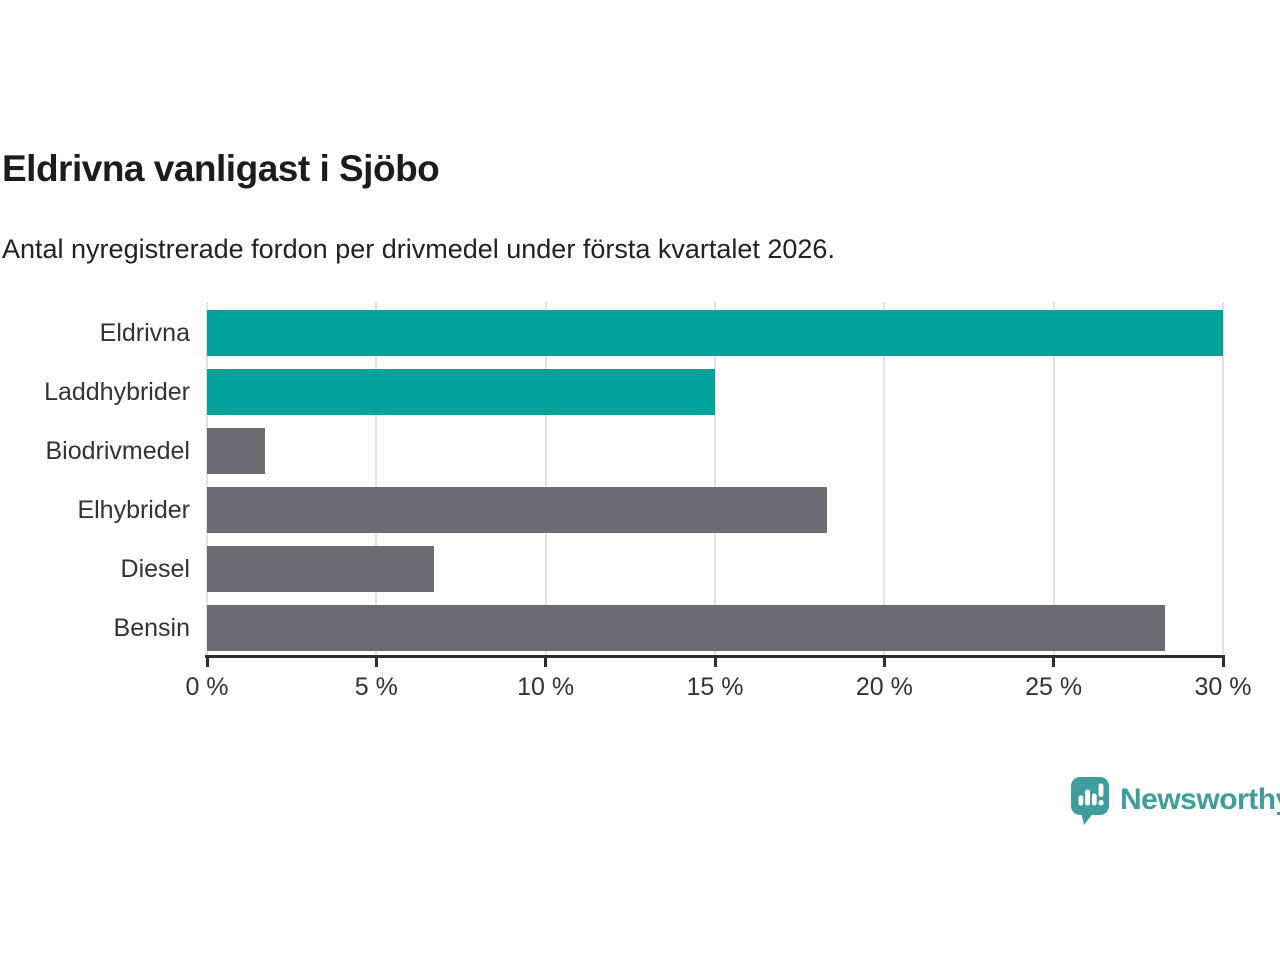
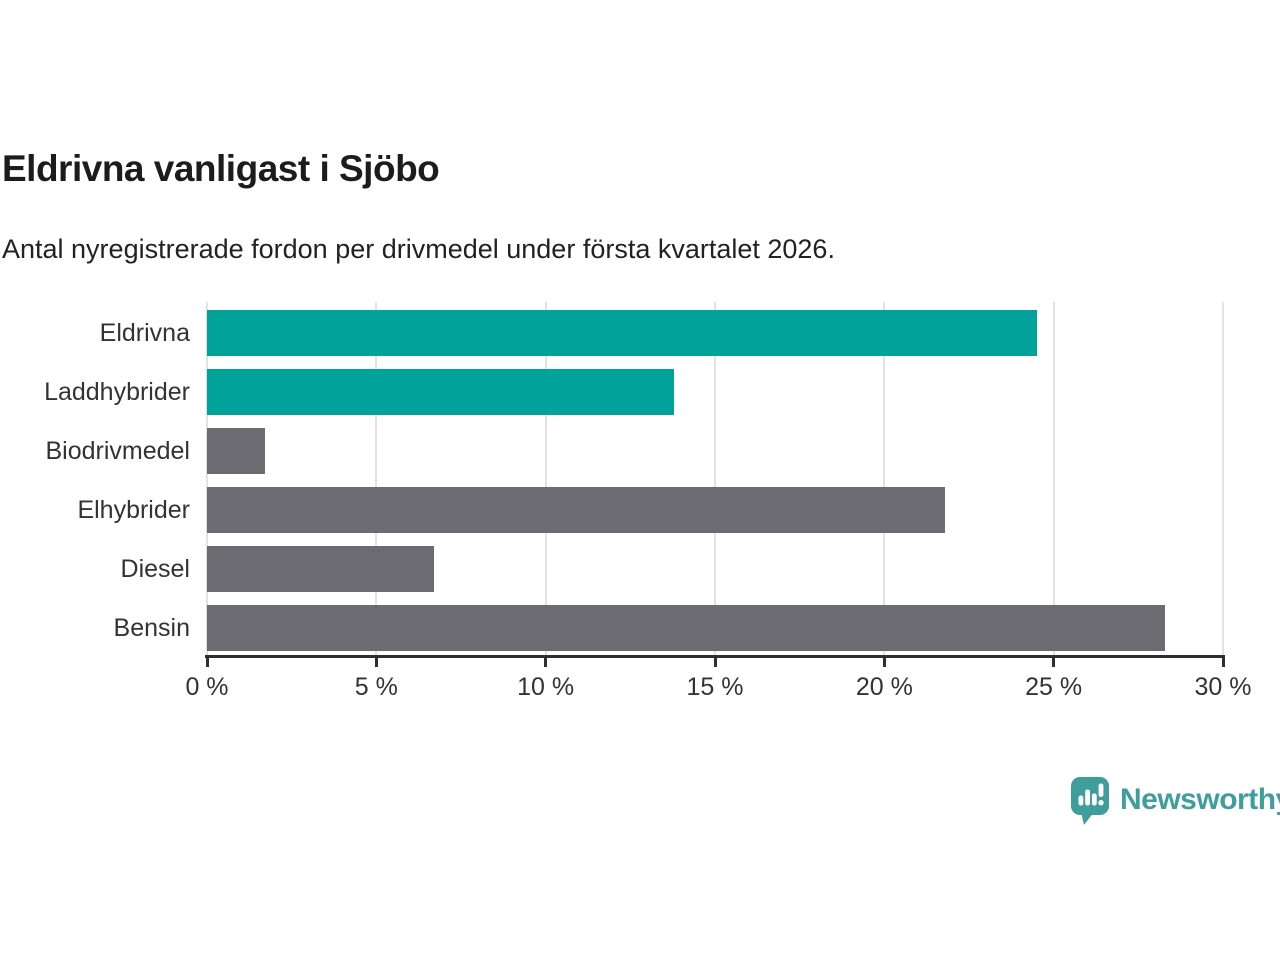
Eldrivna: 30.0% -> 24.5%
Laddhybrider: 15.0% -> 13.8%
Elhybrider: 18.3% -> 21.8%
